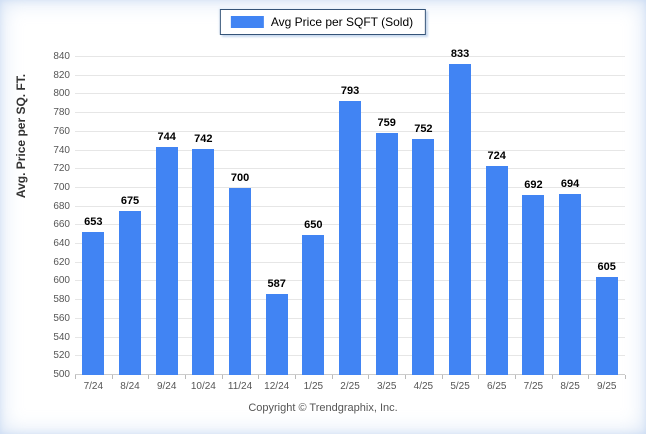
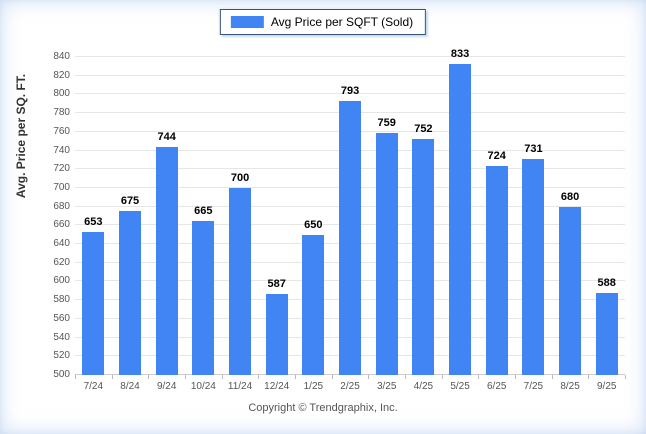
10/24: 742 -> 665
7/25: 692 -> 731
8/25: 694 -> 680
9/25: 605 -> 588
